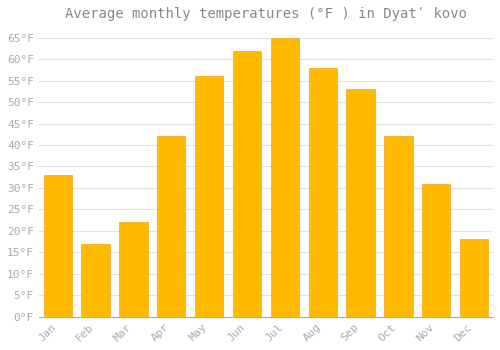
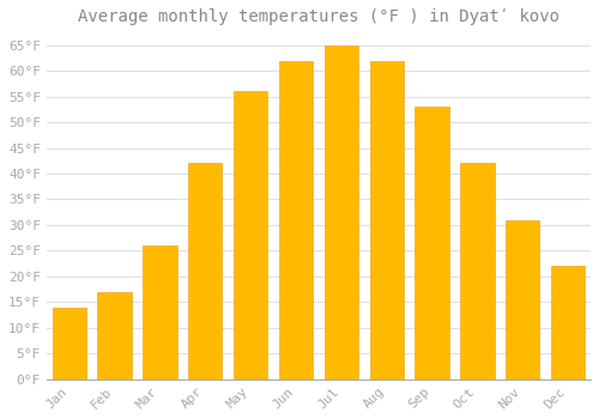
Jan: 33°F -> 14°F
Mar: 22°F -> 26°F
Aug: 58°F -> 62°F
Dec: 18°F -> 22°F
